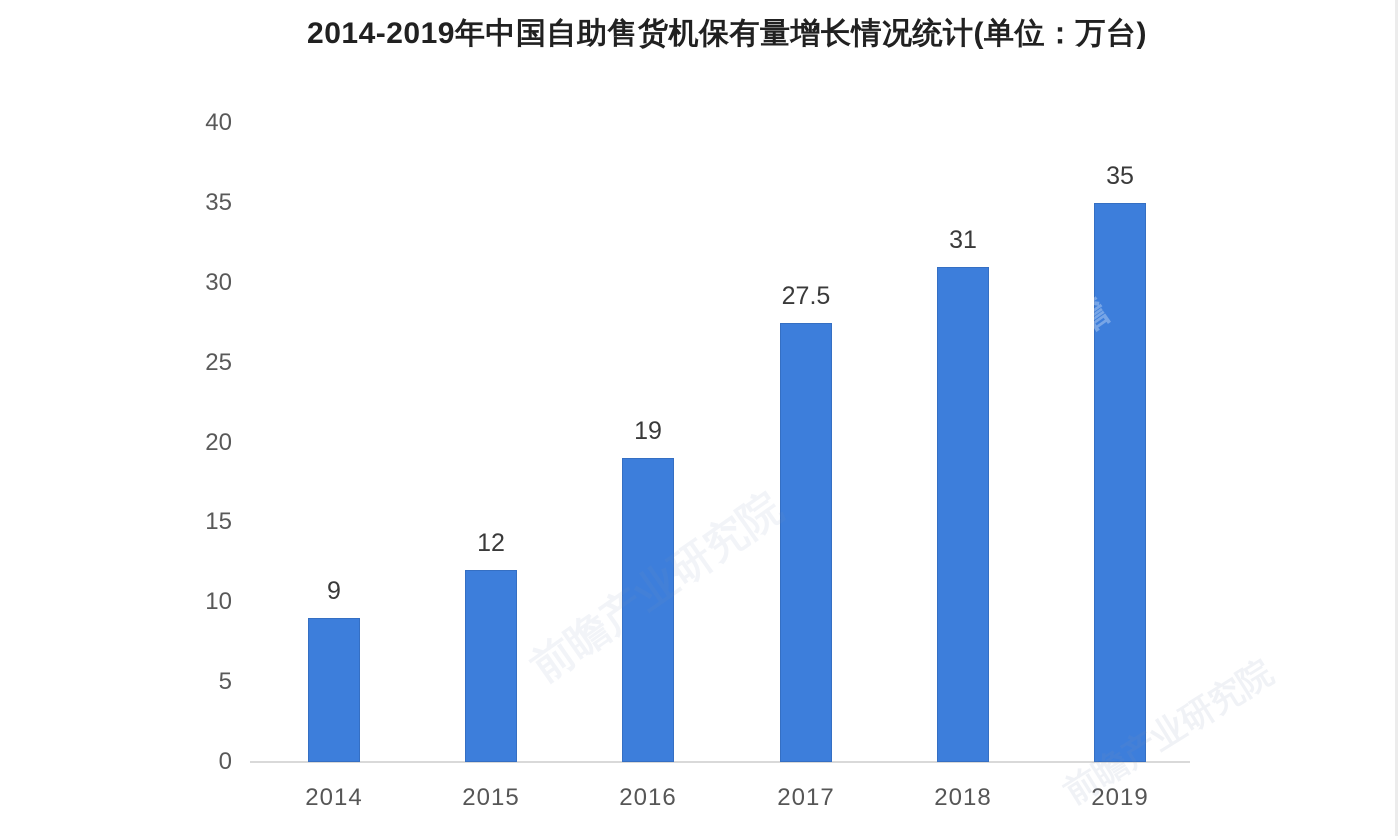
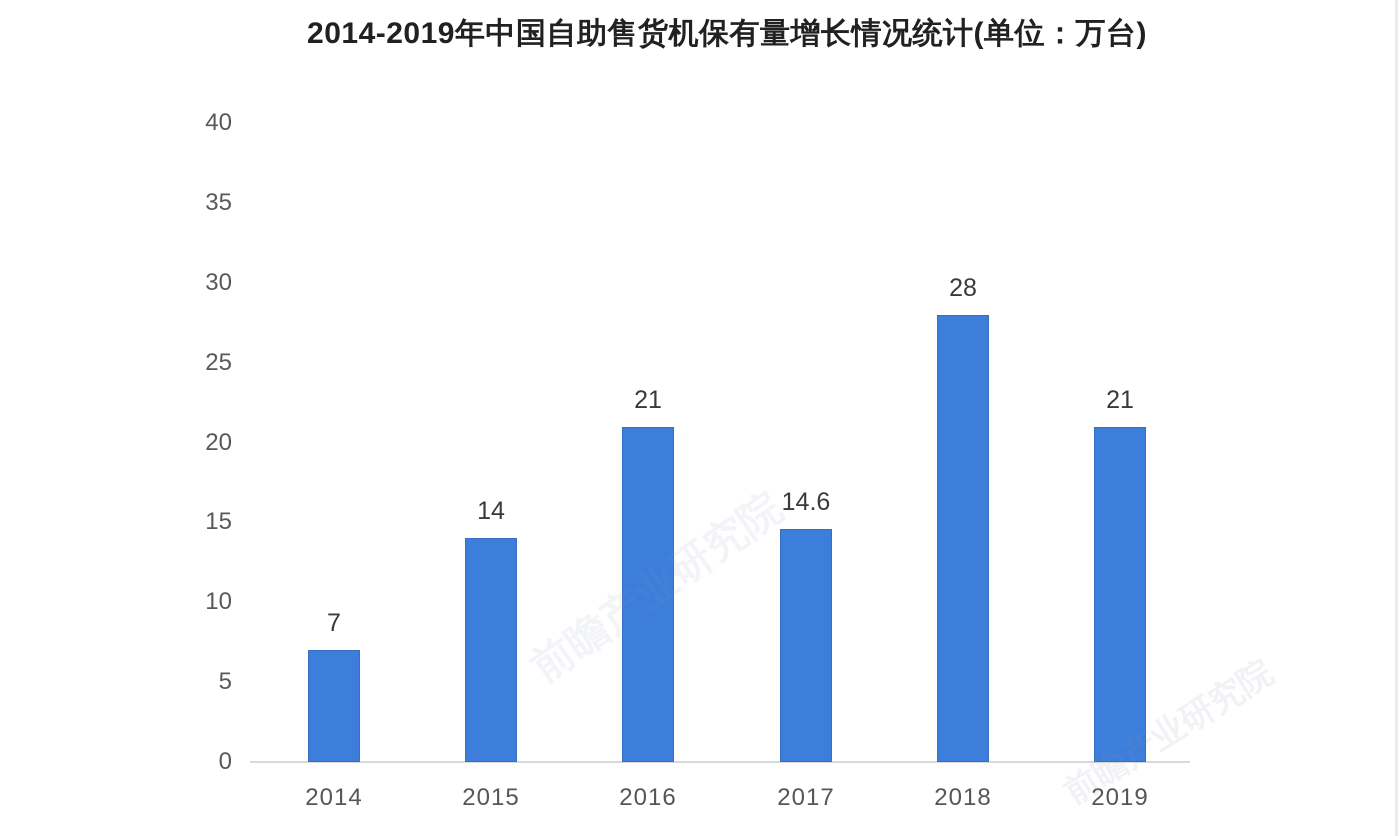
2014: 9 -> 7
2015: 12 -> 14
2016: 19 -> 21
2017: 27.5 -> 14.6
2018: 31 -> 28
2019: 35 -> 21
